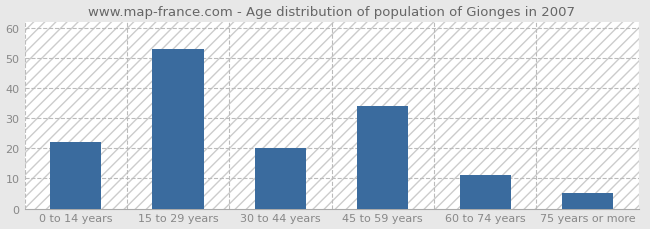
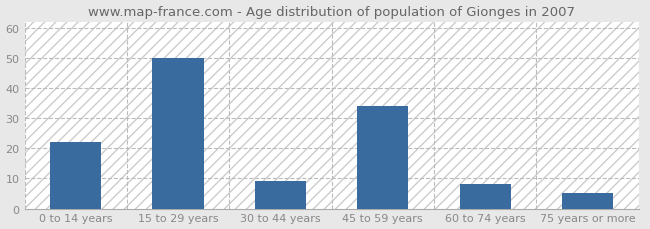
15 to 29 years: 53 -> 50
30 to 44 years: 20 -> 9
60 to 74 years: 11 -> 8
